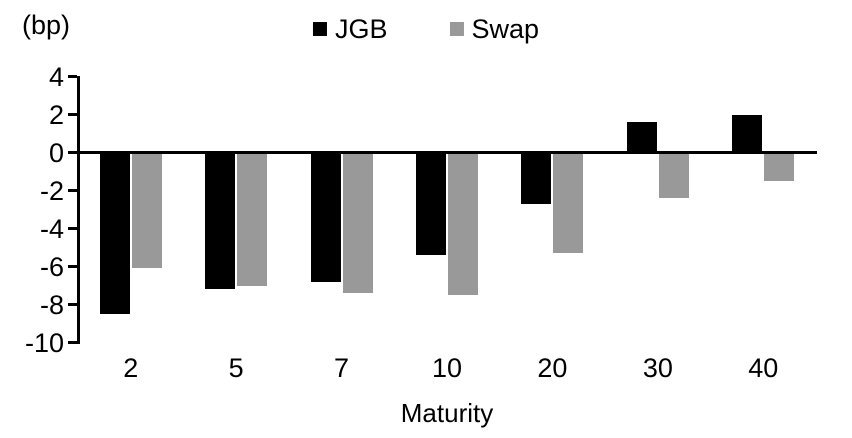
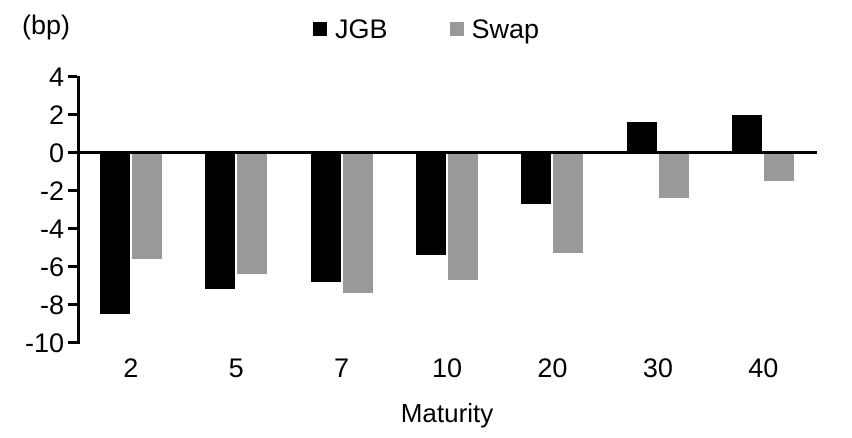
Swap/2: -6.1 -> -5.6
Swap/5: -7.0 -> -6.4
Swap/10: -7.5 -> -6.7
